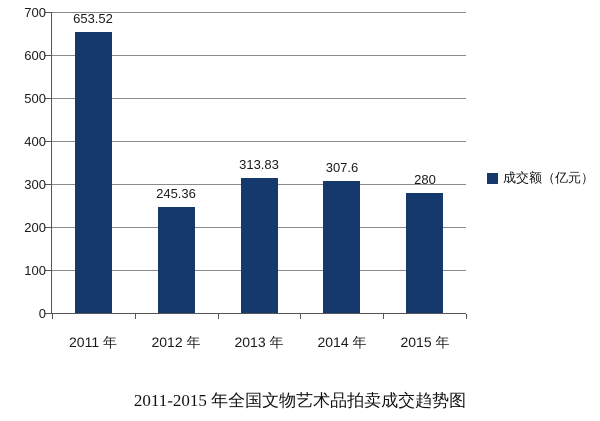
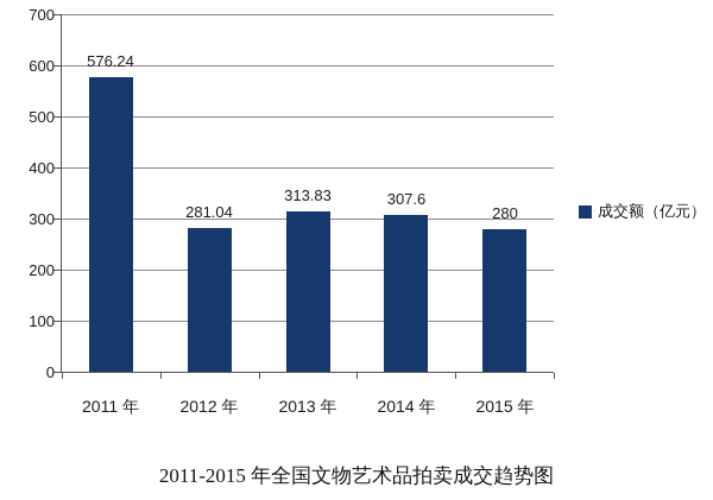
2011 年: 653.52 -> 576.24
2012 年: 245.36 -> 281.04
